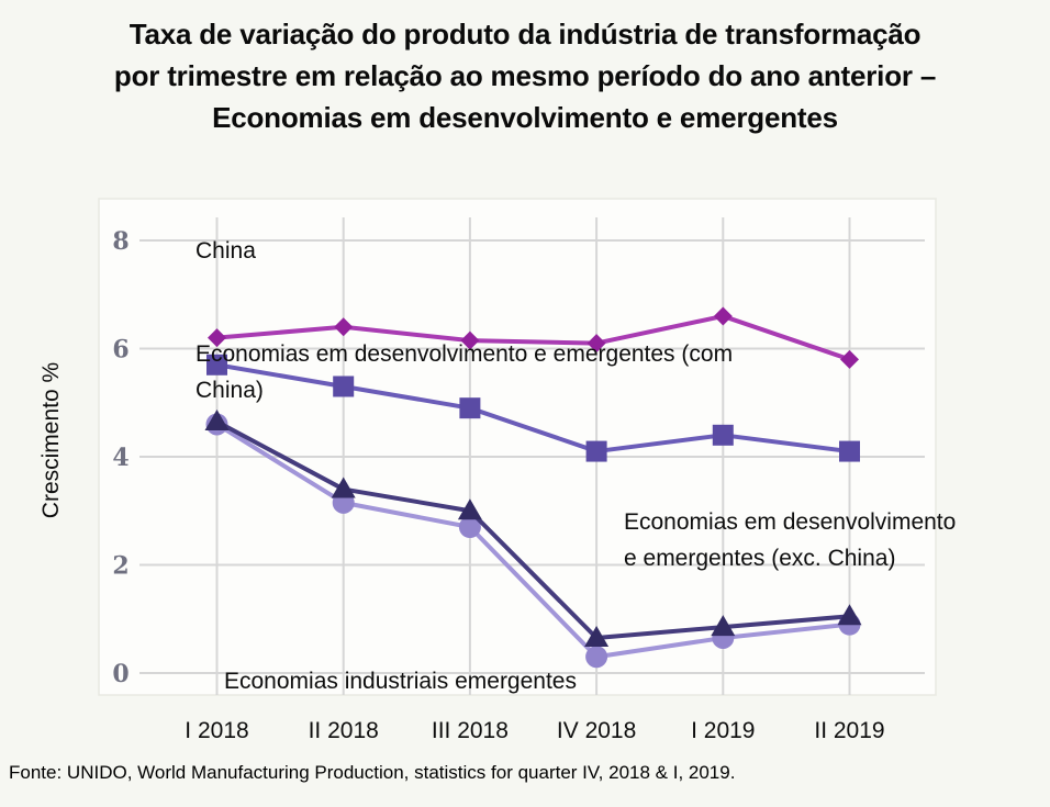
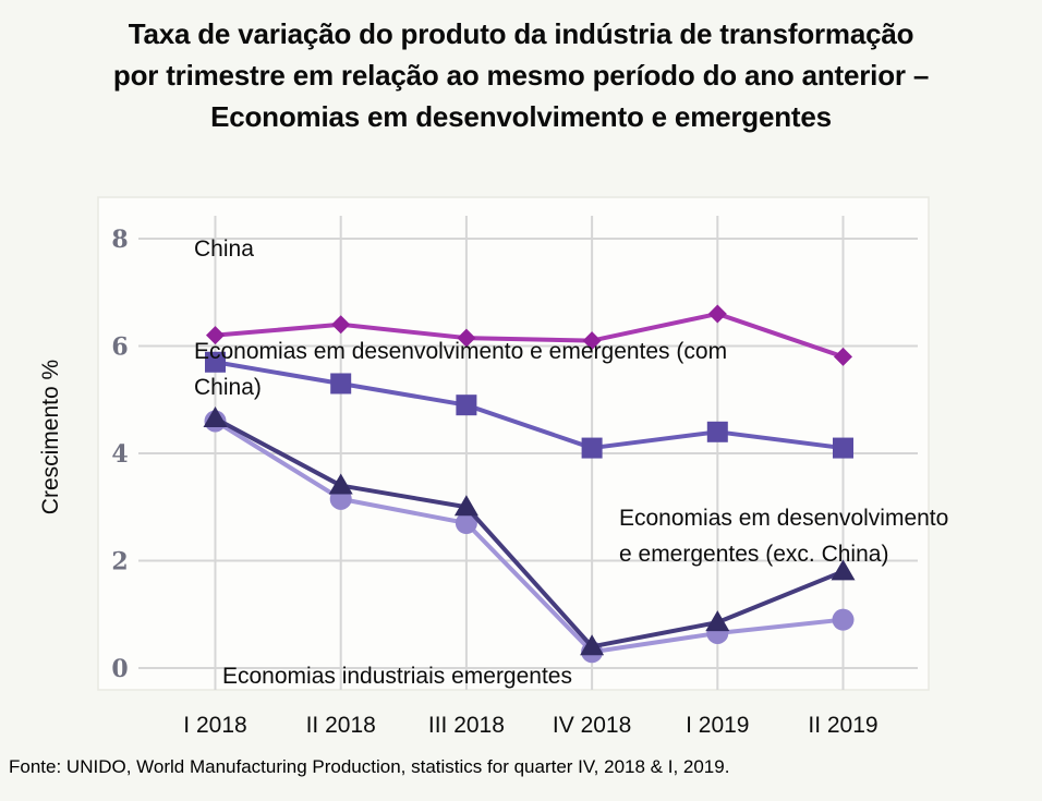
Economias em desenvolvimento e emergentes (exc. China)/IV 2018: 0.7 -> 0.4
Economias em desenvolvimento e emergentes (exc. China)/II 2019: 1.1 -> 1.8
